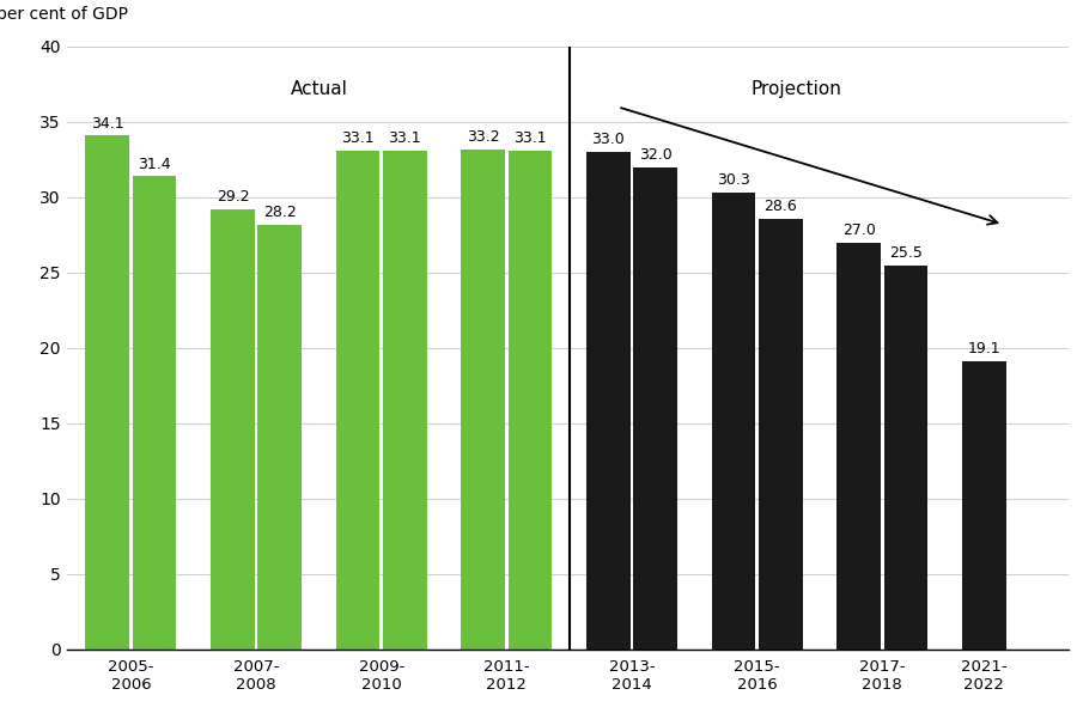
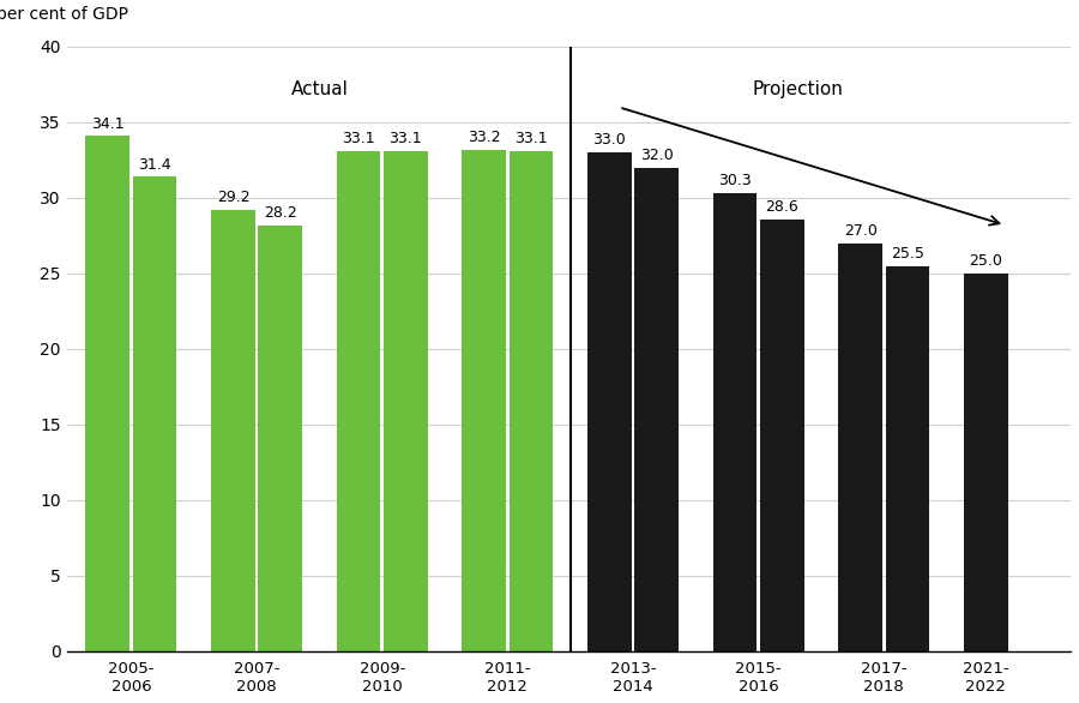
2021- 2022: 19.1 -> 25.0
